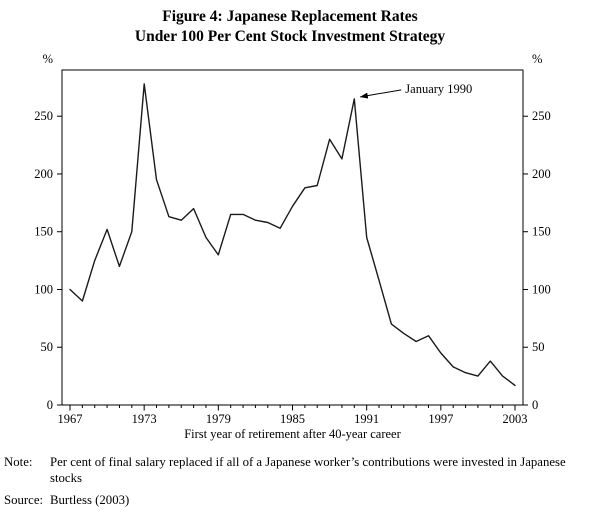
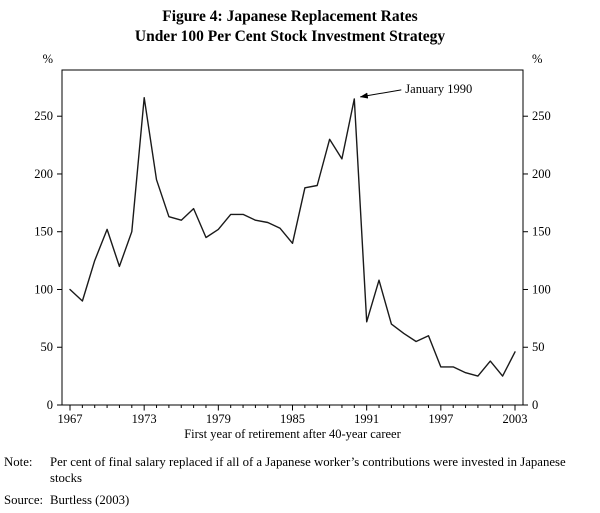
1973: 278 -> 266
1979: 130 -> 152
1985: 172 -> 140
1991: 145 -> 72
1997: 45 -> 33
2003: 17 -> 46
